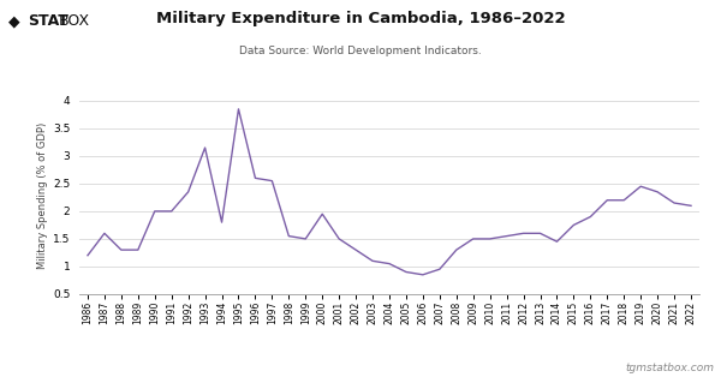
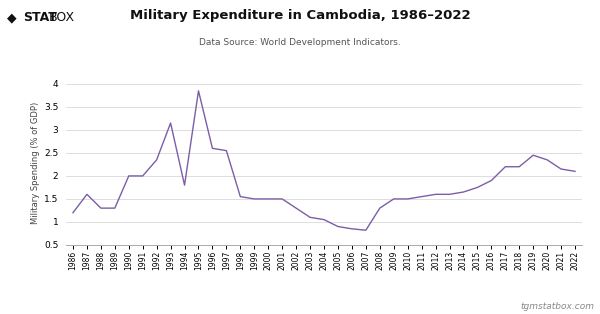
2000: 1.95 -> 1.50
2007: 0.95 -> 0.82
2014: 1.45 -> 1.65
